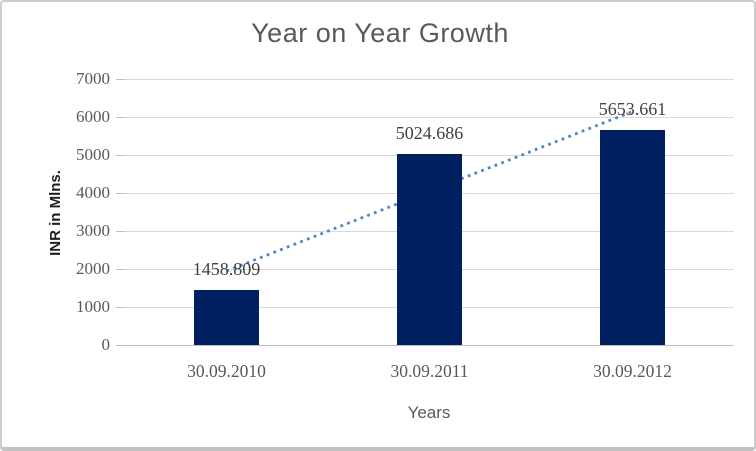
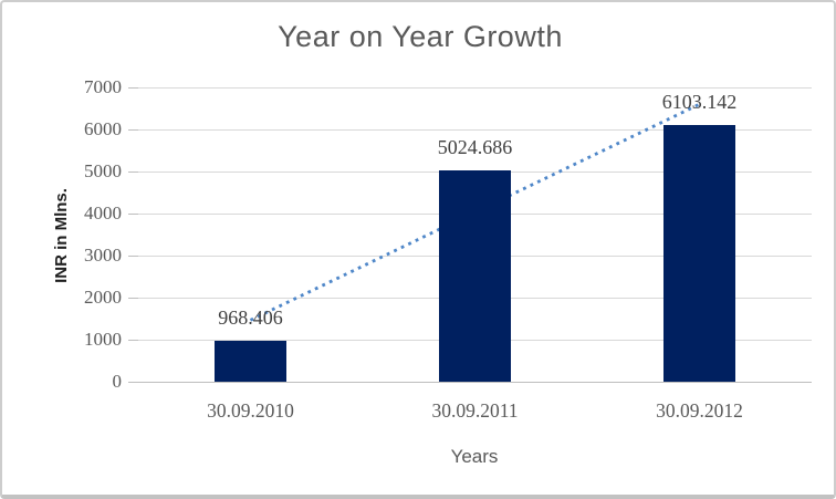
30.09.2010: 1458.809 -> 968.406
30.09.2012: 5653.661 -> 6103.142
